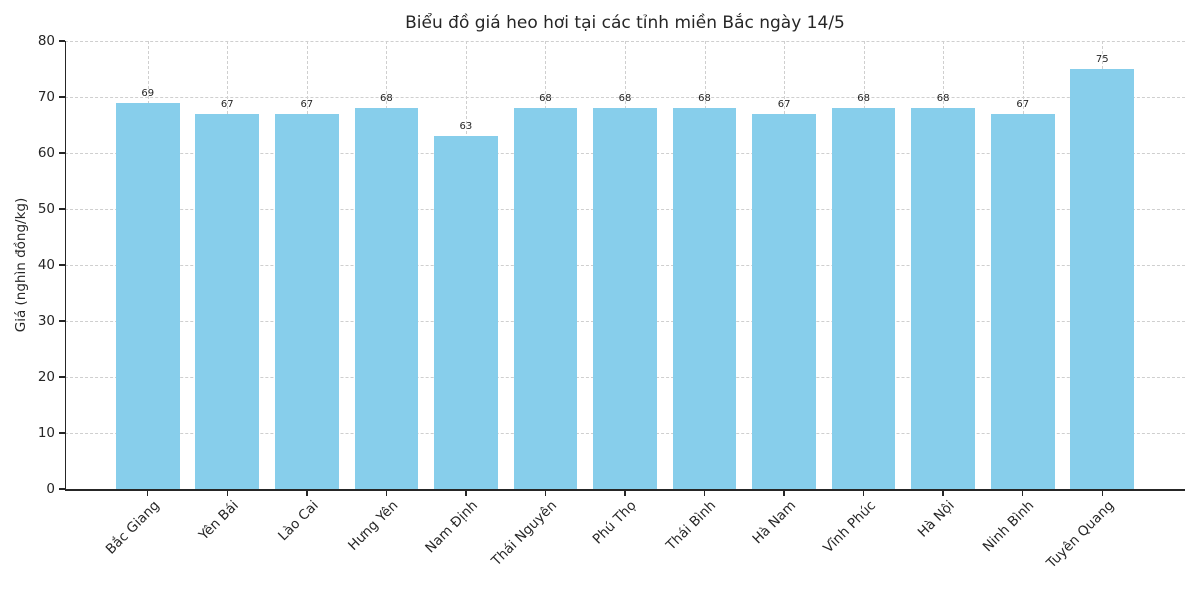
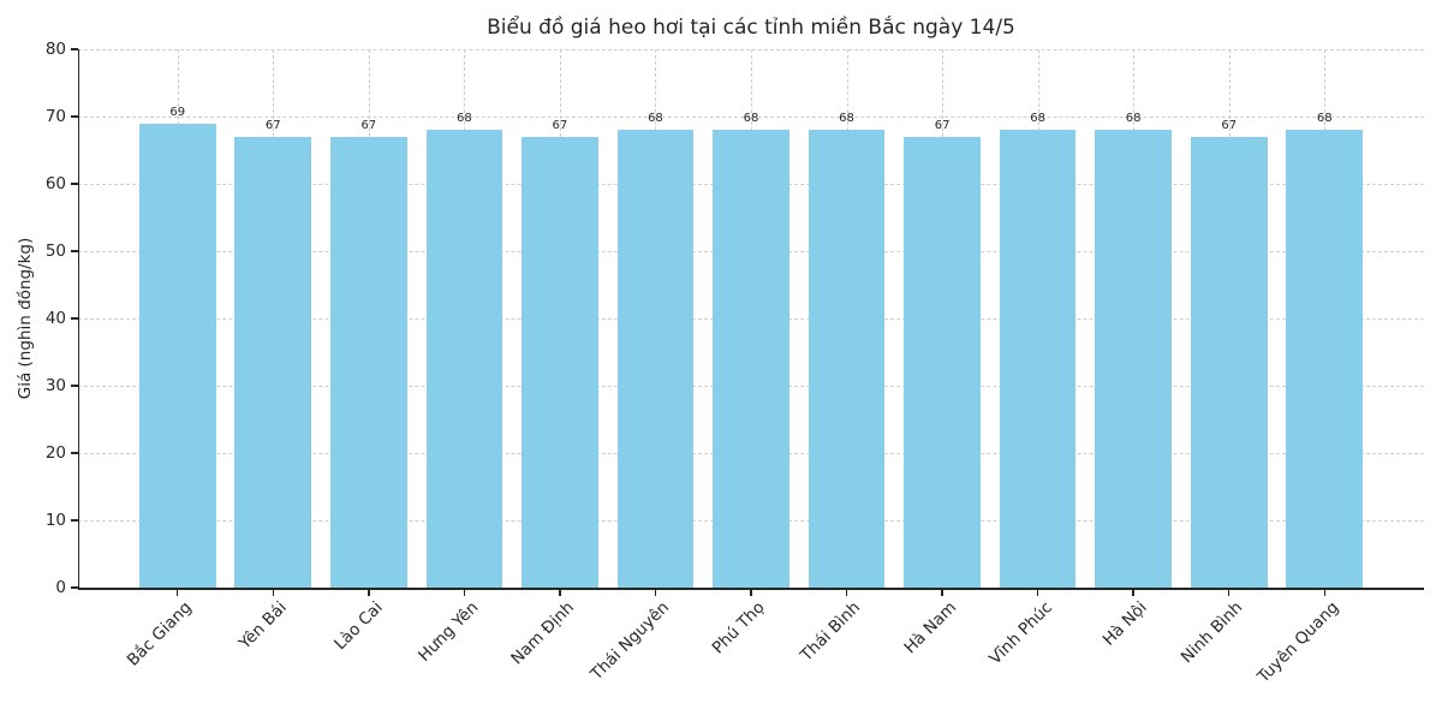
Nam Định: 63 -> 67
Tuyên Quang: 75 -> 68
